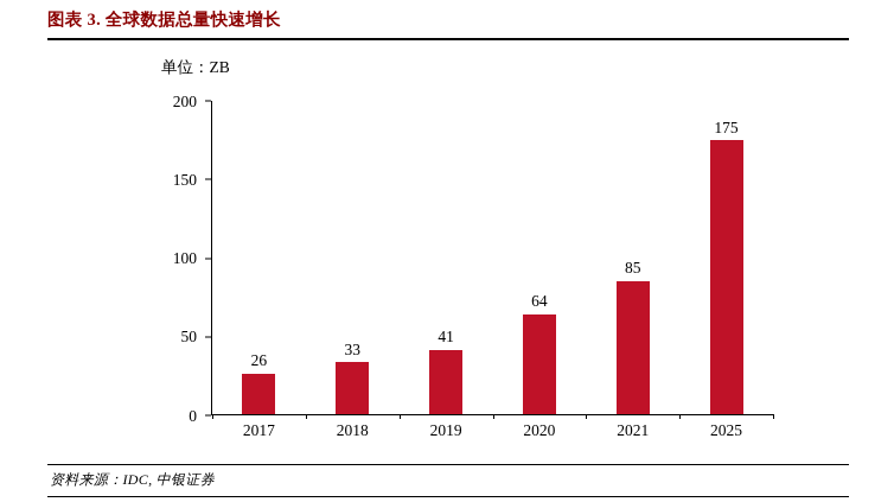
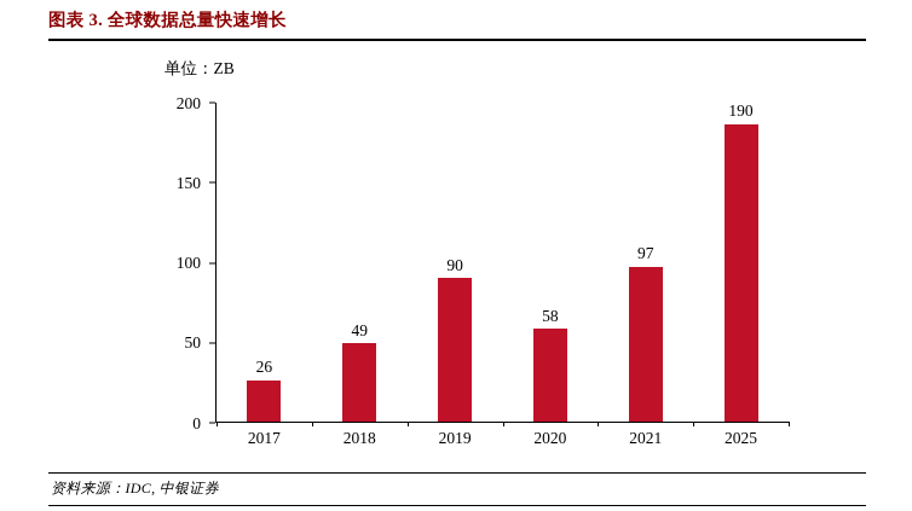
2018: 33 -> 49
2019: 41 -> 90
2020: 64 -> 58
2021: 85 -> 97
2025: 175 -> 190
